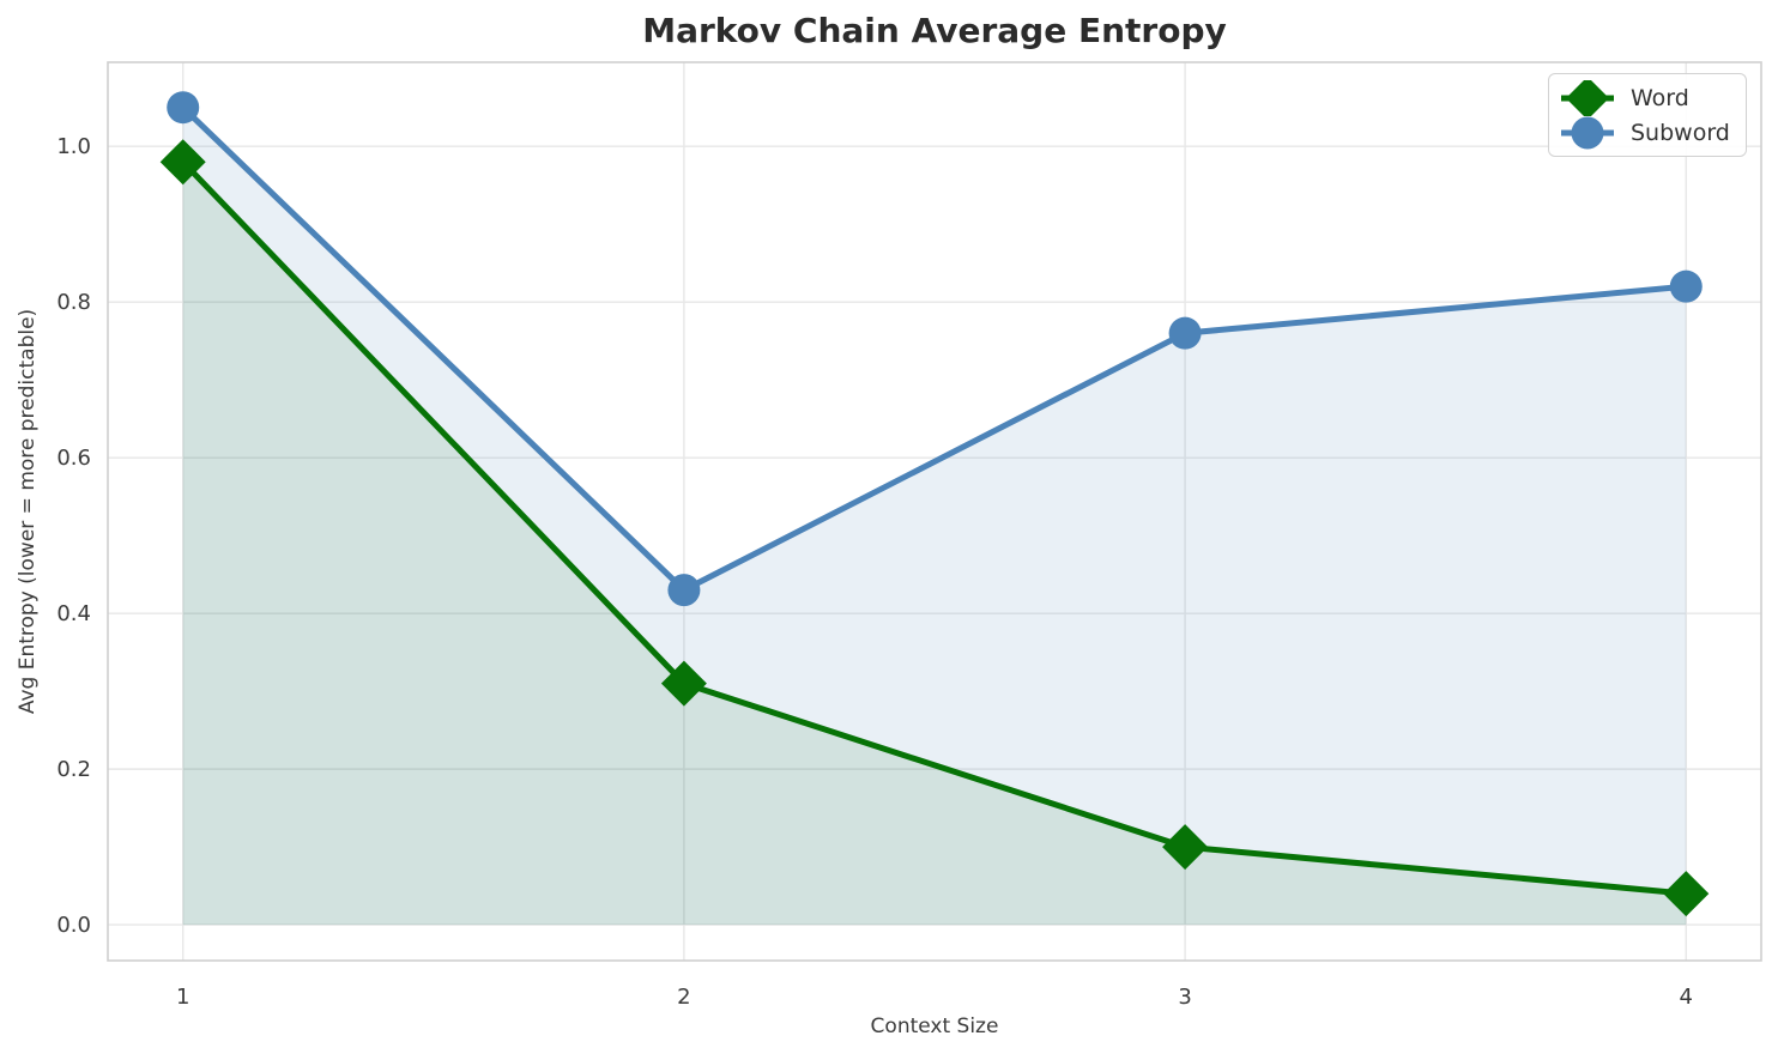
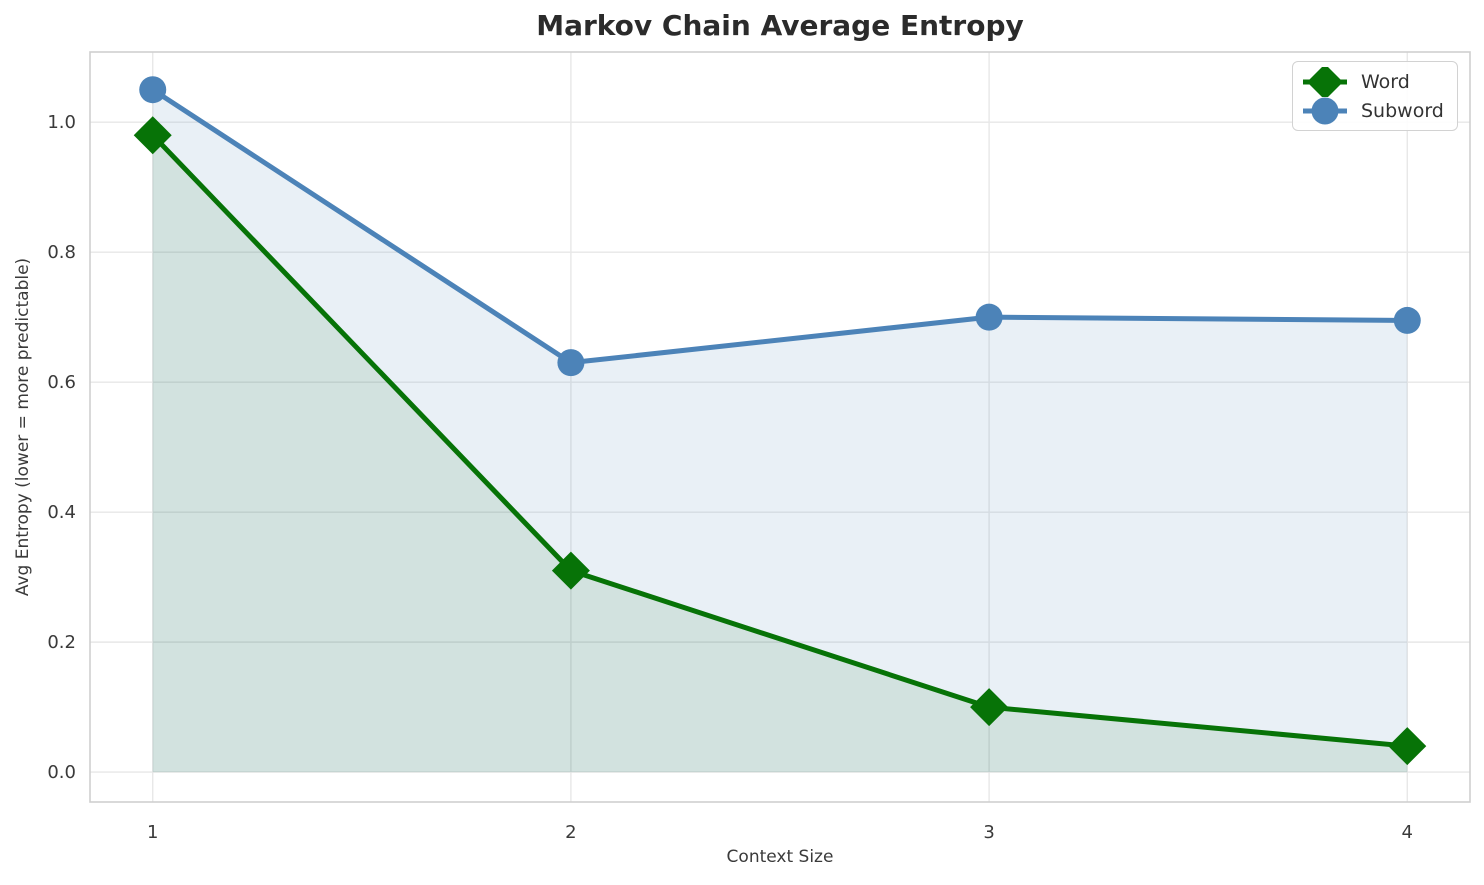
Subword/2: 0.43 -> 0.63
Subword/3: 0.76 -> 0.70
Subword/4: 0.82 -> 0.69
